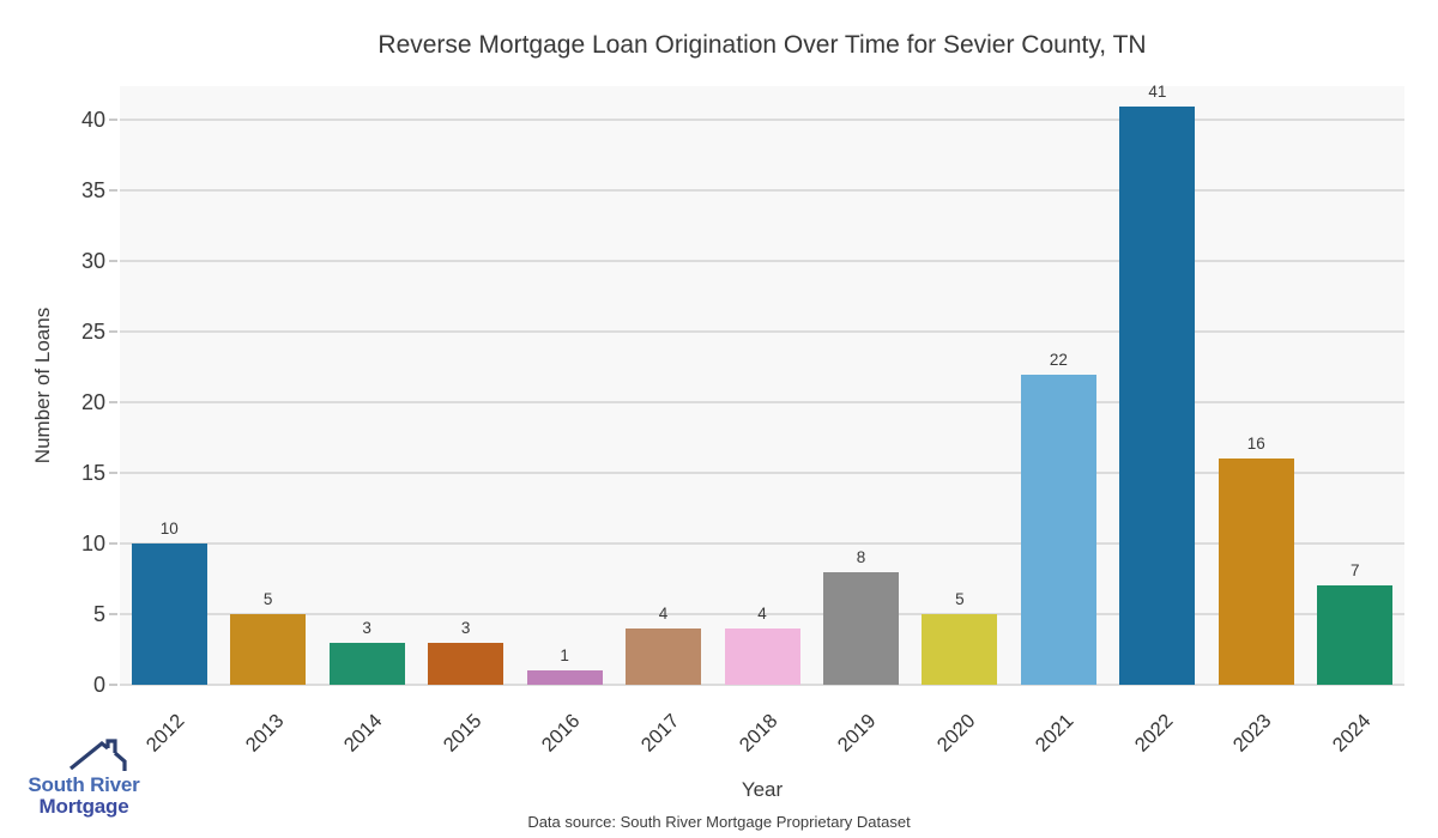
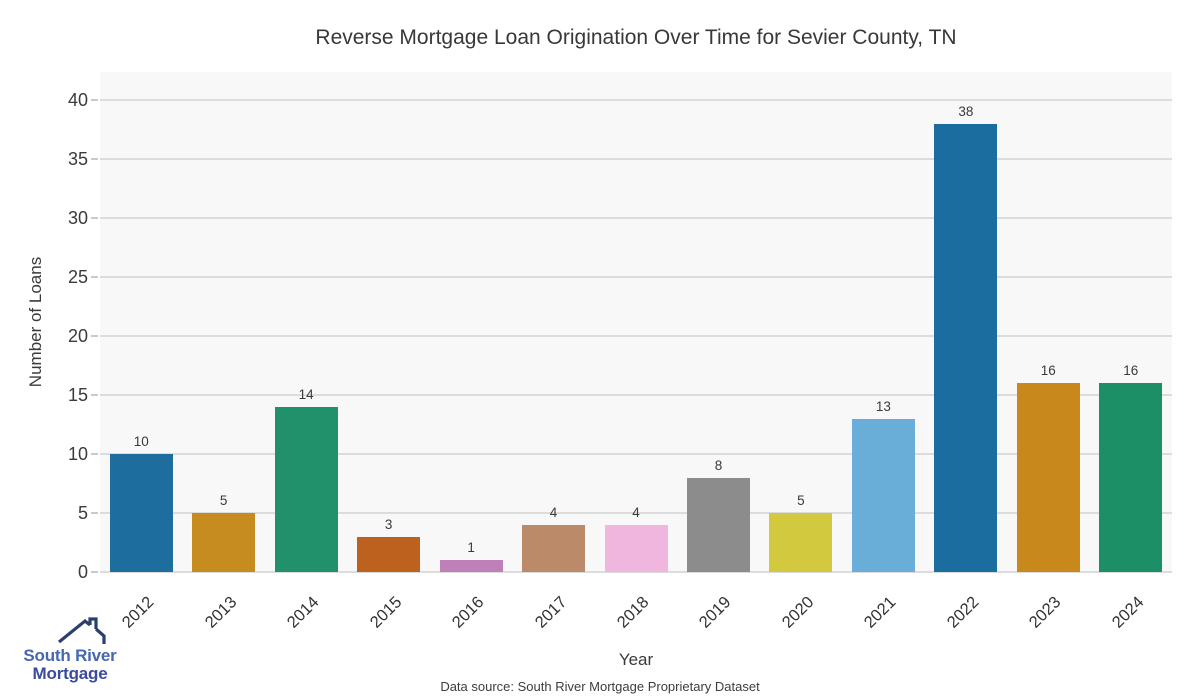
2014: 3 -> 14
2021: 22 -> 13
2022: 41 -> 38
2024: 7 -> 16
